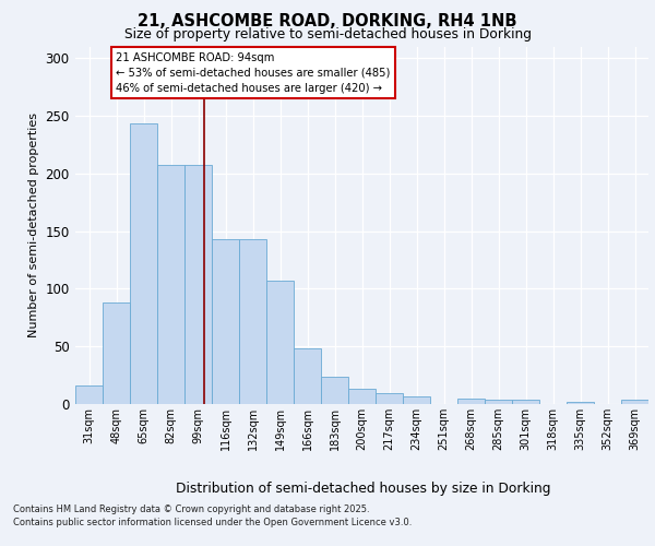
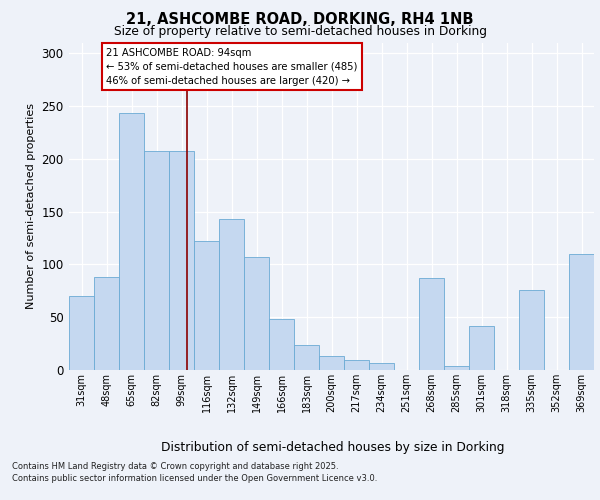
31sqm: 16 -> 70
116sqm: 143 -> 122
268sqm: 5 -> 87
301sqm: 4 -> 42
335sqm: 2 -> 76
369sqm: 4 -> 110
